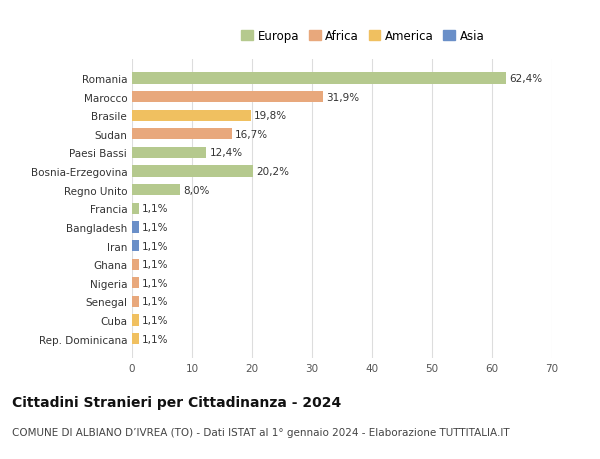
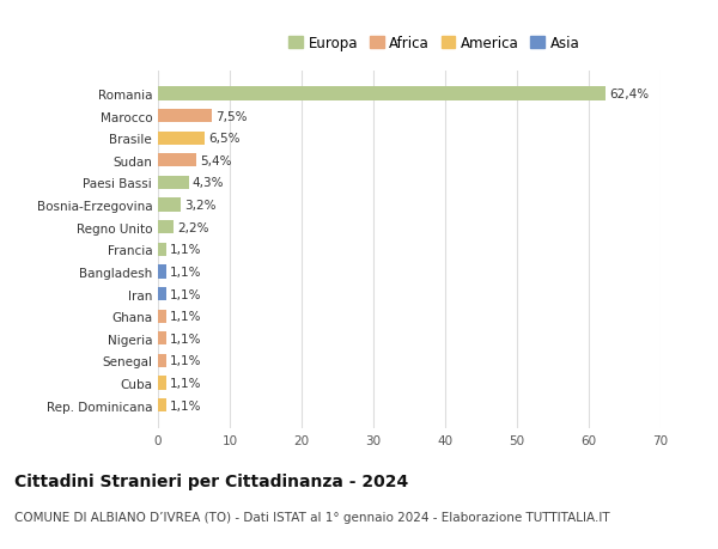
Marocco: 31,9% -> 7,5%
Brasile: 19,8% -> 6,5%
Sudan: 16,7% -> 5,4%
Paesi Bassi: 12,4% -> 4,3%
Bosnia-Erzegovina: 20,2% -> 3,2%
Regno Unito: 8,0% -> 2,2%
